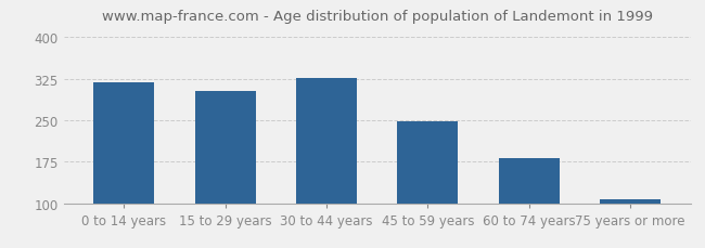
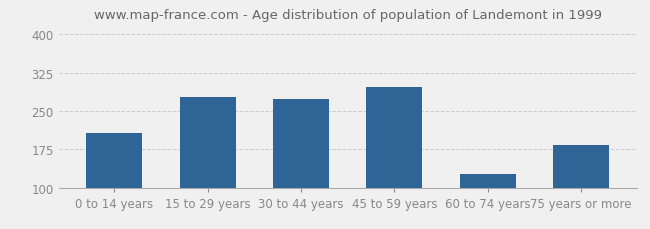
0 to 14 years: 318 -> 206
15 to 29 years: 303 -> 278
30 to 44 years: 327 -> 274
45 to 59 years: 247 -> 296
60 to 74 years: 182 -> 126
75 years or more: 107 -> 184
